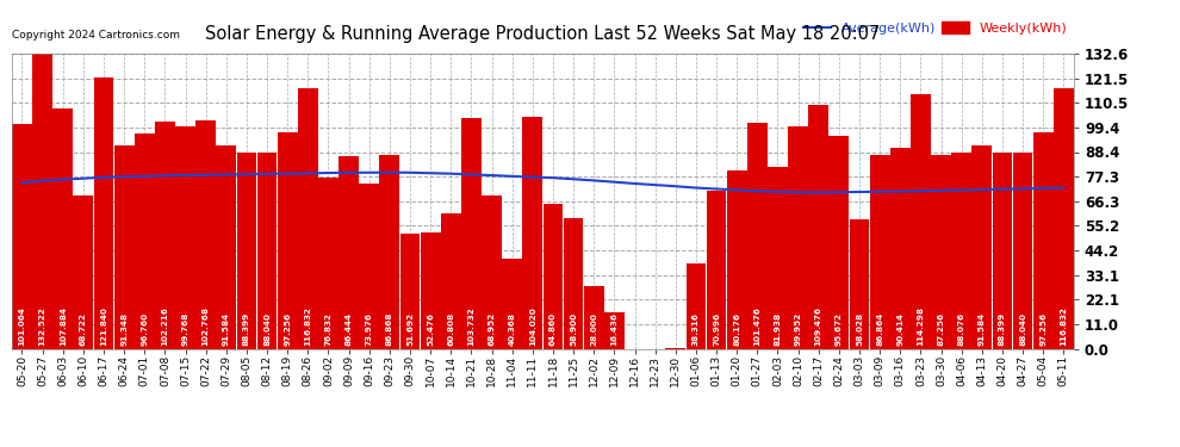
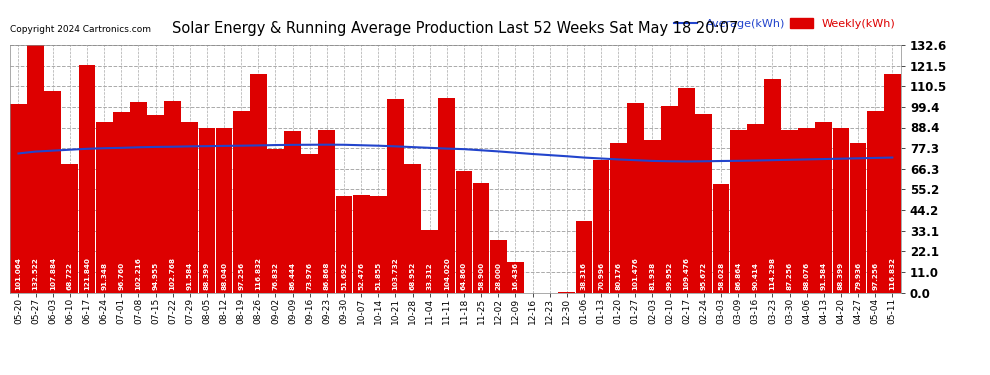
Weekly(kWh)/07-15: 99.768 -> 94.955
Weekly(kWh)/10-14: 60.808 -> 51.855
Weekly(kWh)/11-04: 40.368 -> 33.312
Weekly(kWh)/04-27: 88.040 -> 79.936
